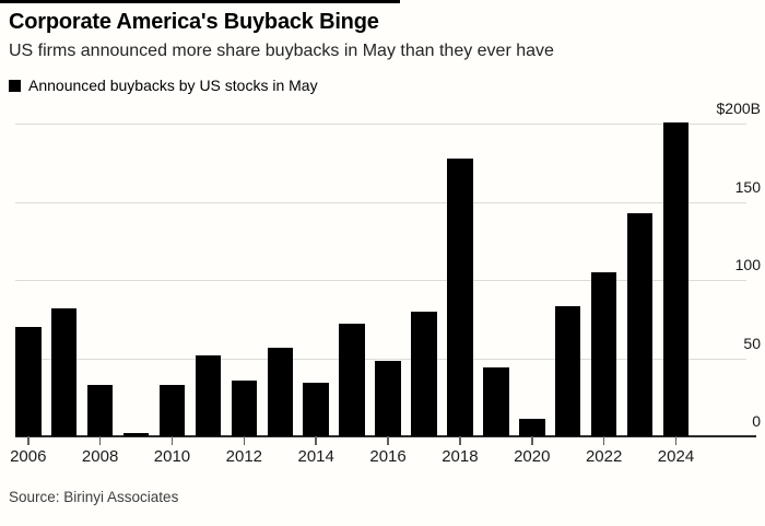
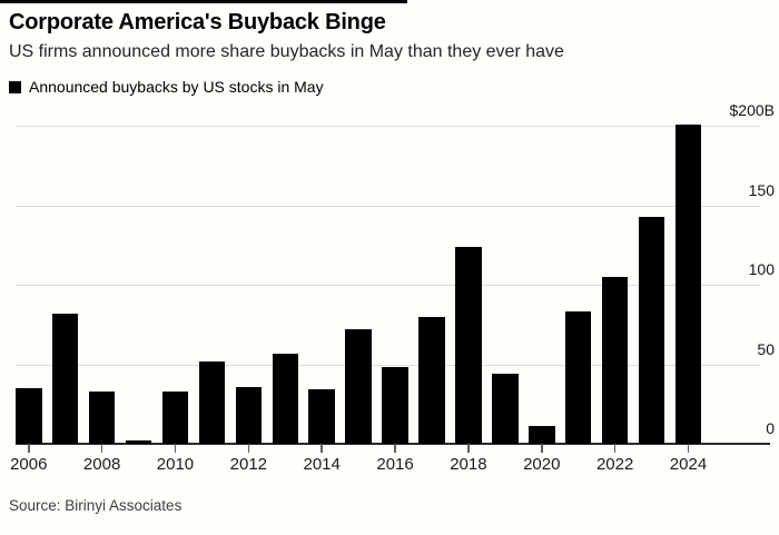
2006: $70B -> $35B
2018: $178B -> $124B
